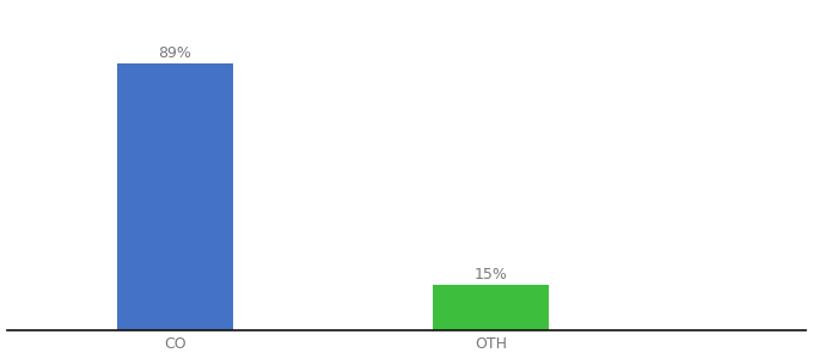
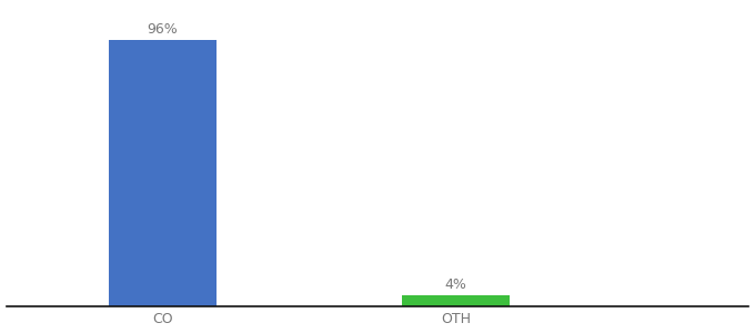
CO: 89% -> 96%
OTH: 15% -> 4%
